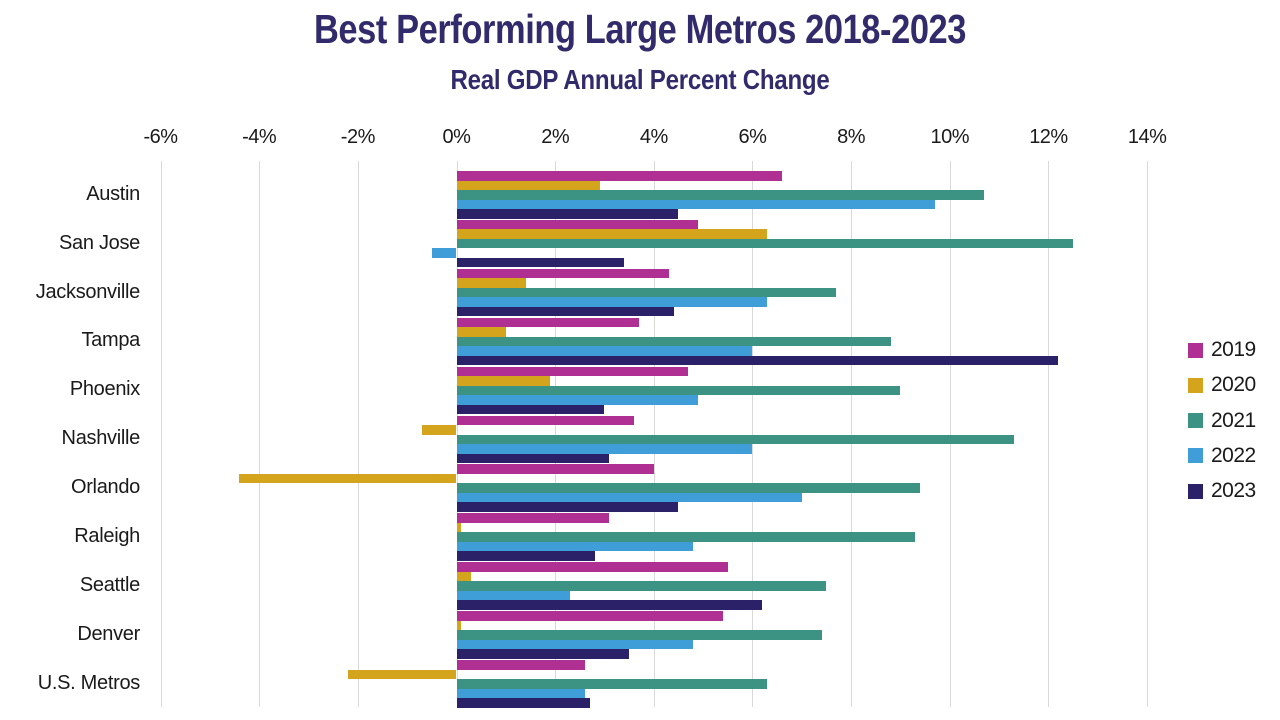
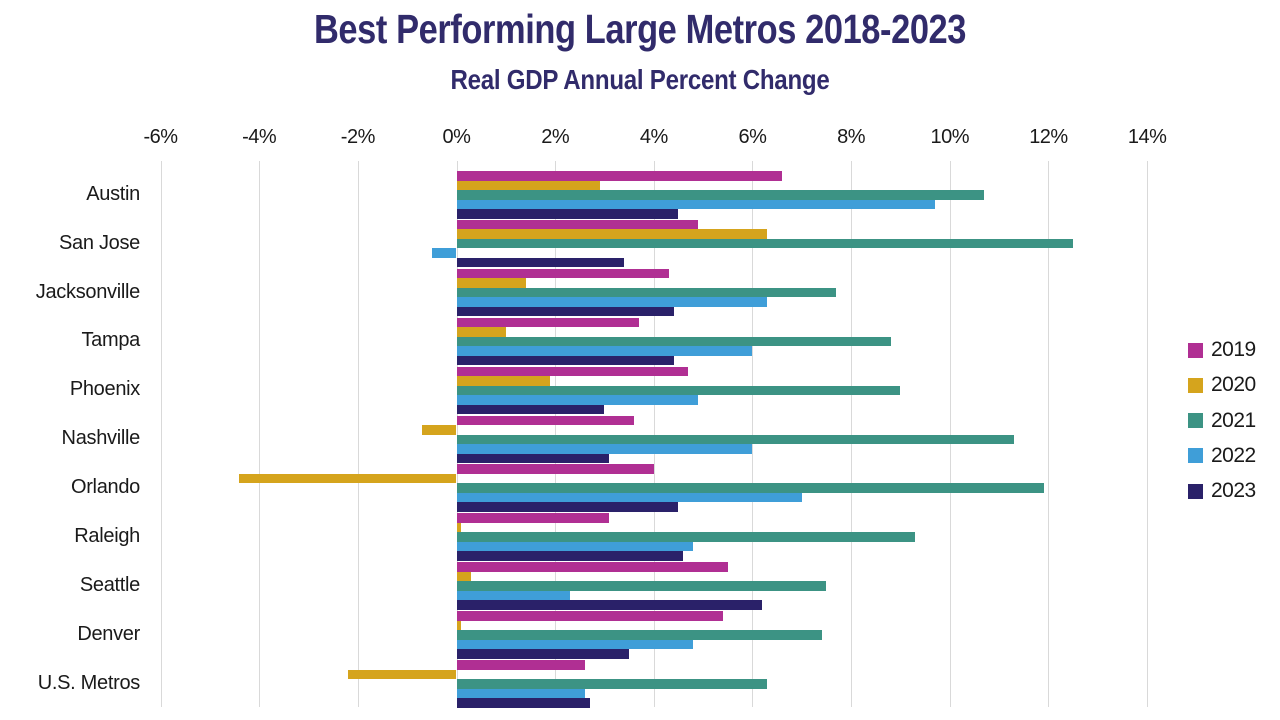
2023/Tampa: 12.2% -> 4.4%
2021/Orlando: 9.4% -> 11.9%
2023/Raleigh: 2.8% -> 4.6%
